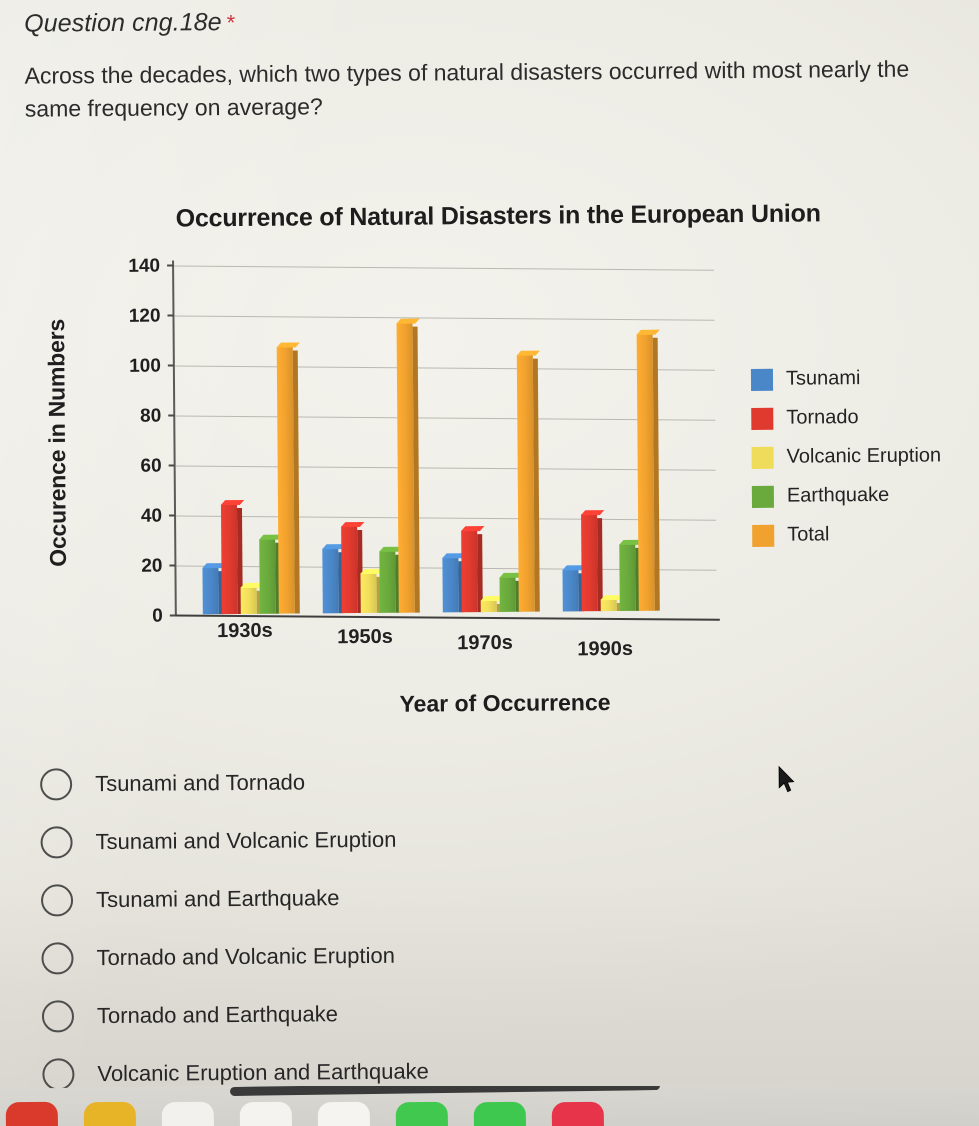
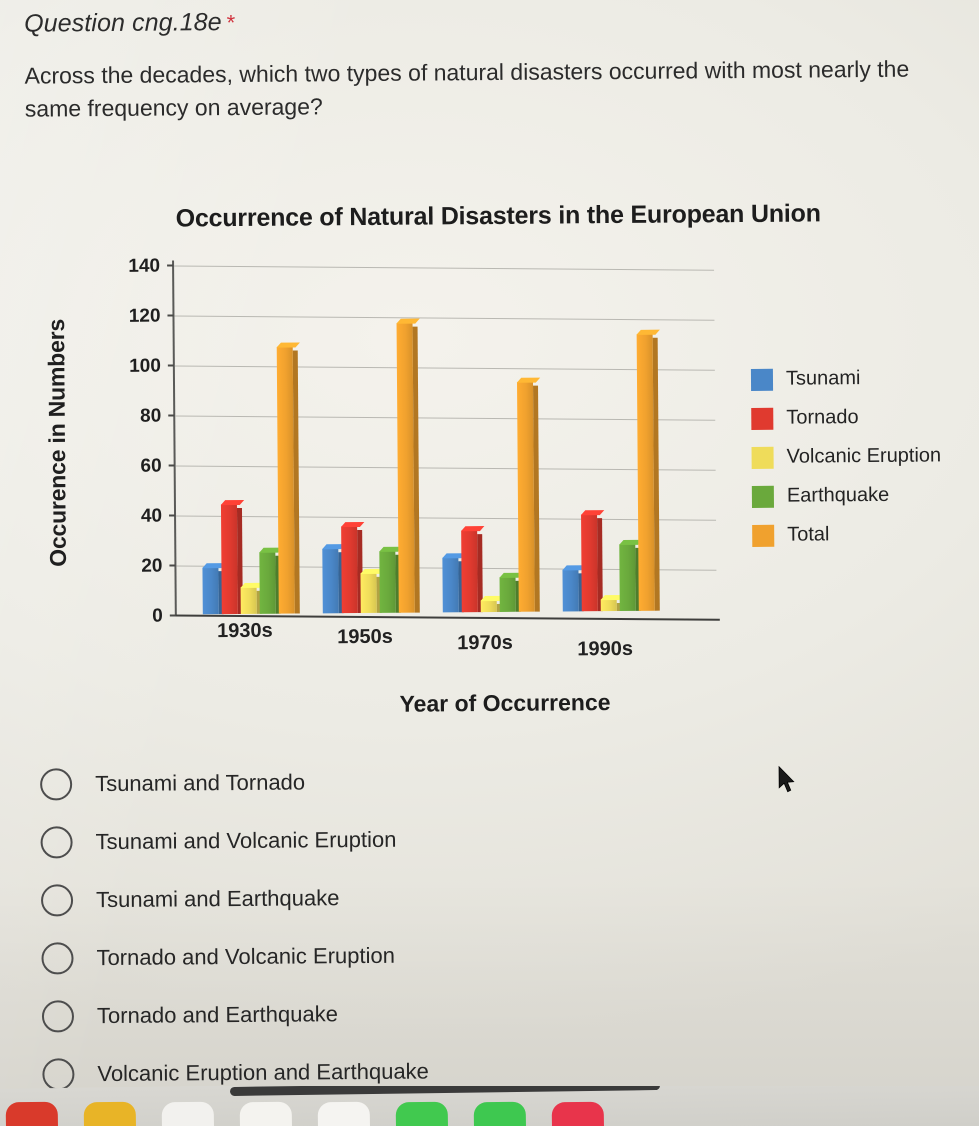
Earthquake/1930s: 30 -> 25
Total/1970s: 103 -> 92
